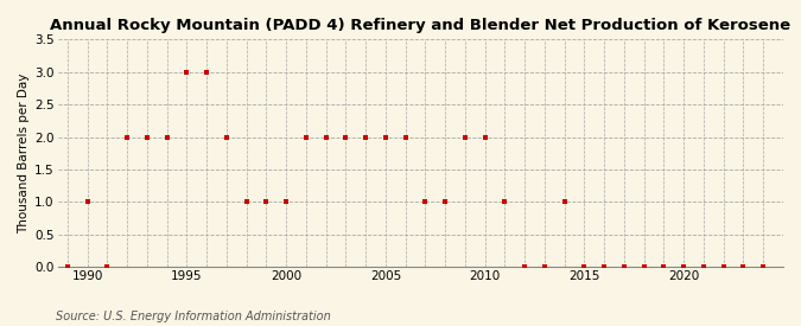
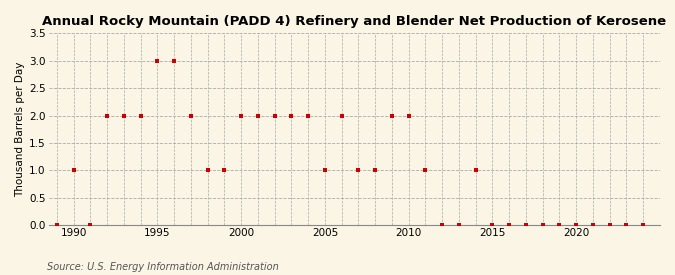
2000: 1 -> 2
2005: 2 -> 1
